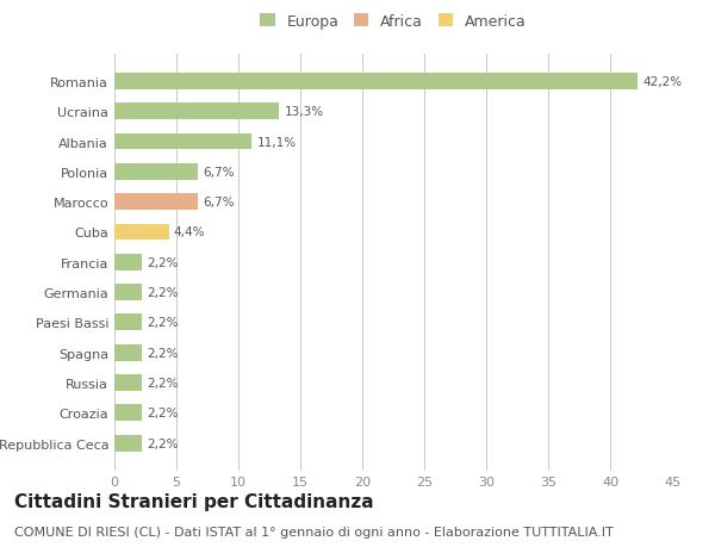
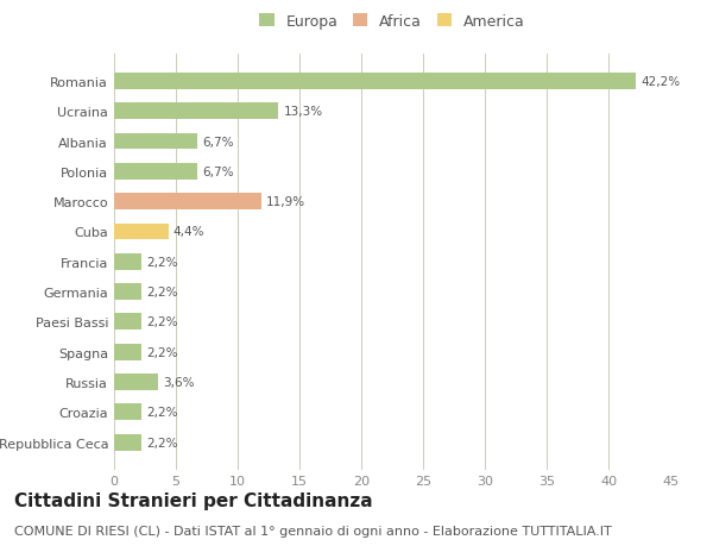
Albania: 11,1% -> 6,7%
Marocco: 6,7% -> 11,9%
Russia: 2,2% -> 3,6%
